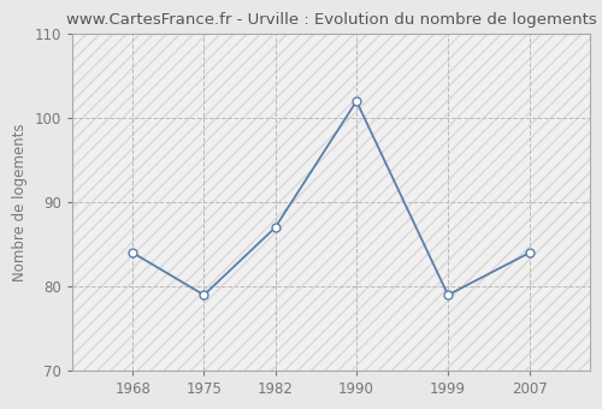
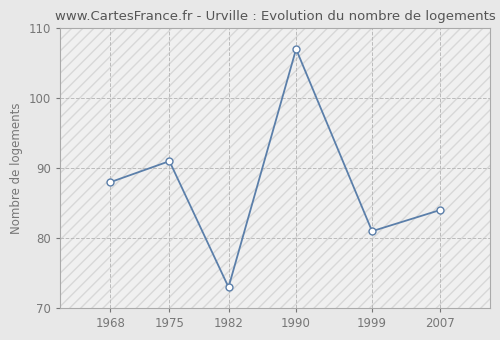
1968: 84 -> 88
1975: 79 -> 91
1982: 87 -> 73
1990: 102 -> 107
1999: 79 -> 81
